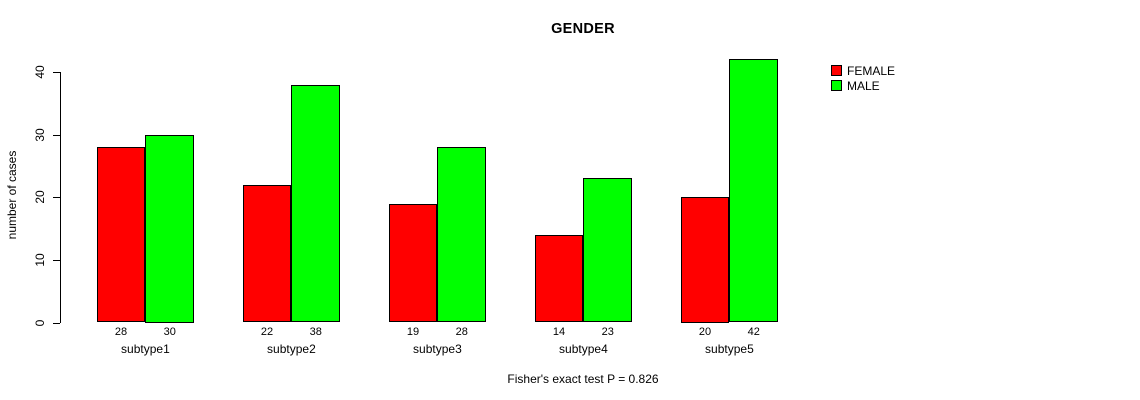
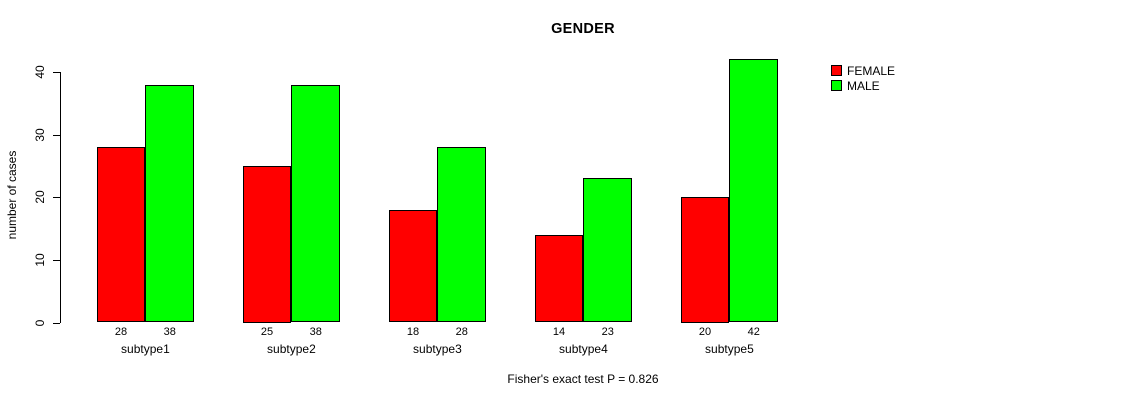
MALE/subtype1: 30 -> 38
FEMALE/subtype2: 22 -> 25
FEMALE/subtype3: 19 -> 18
